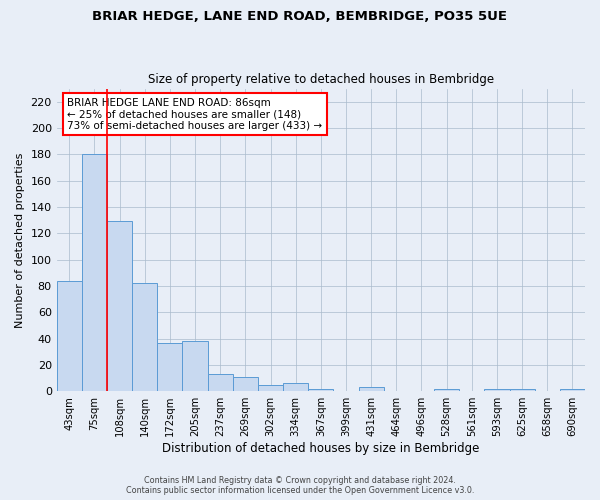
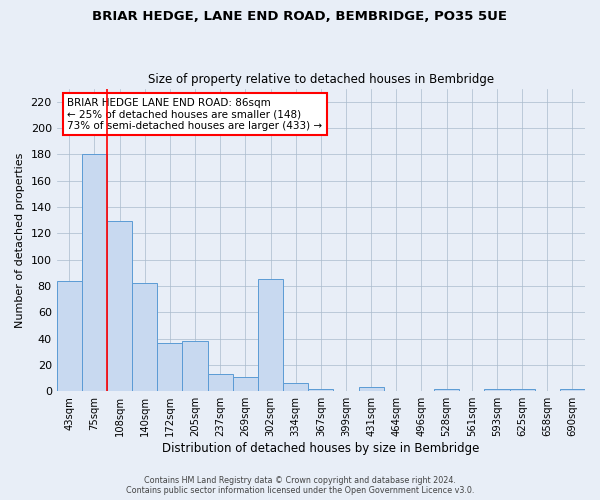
302sqm: 5 -> 85
